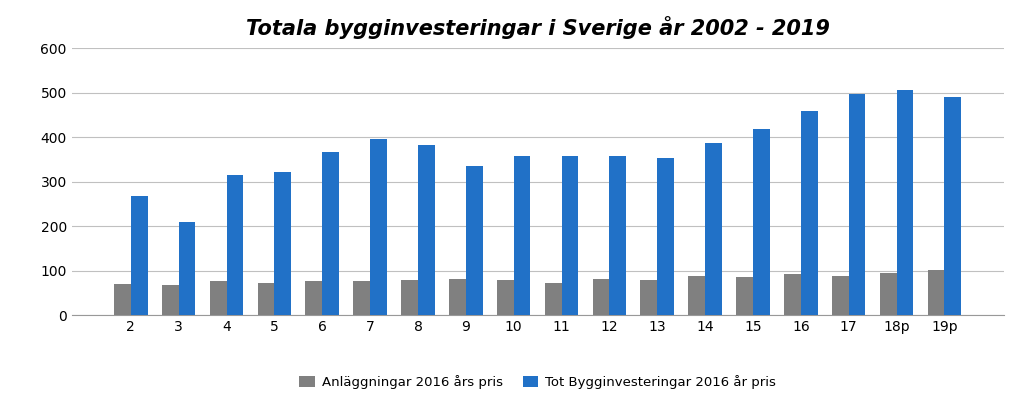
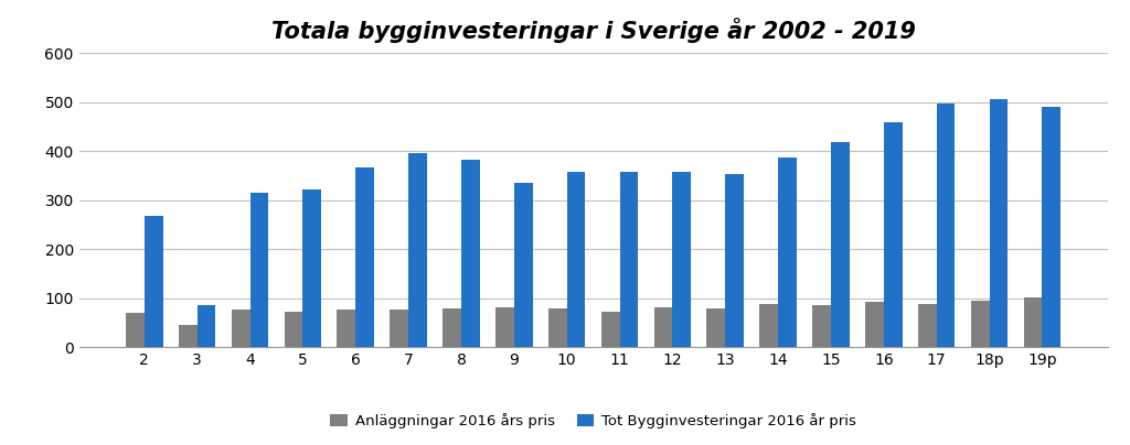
Anläggningar 2016 års pris/3: 68 -> 45
Tot Bygginvesteringar 2016 år pris/3: 210 -> 85
